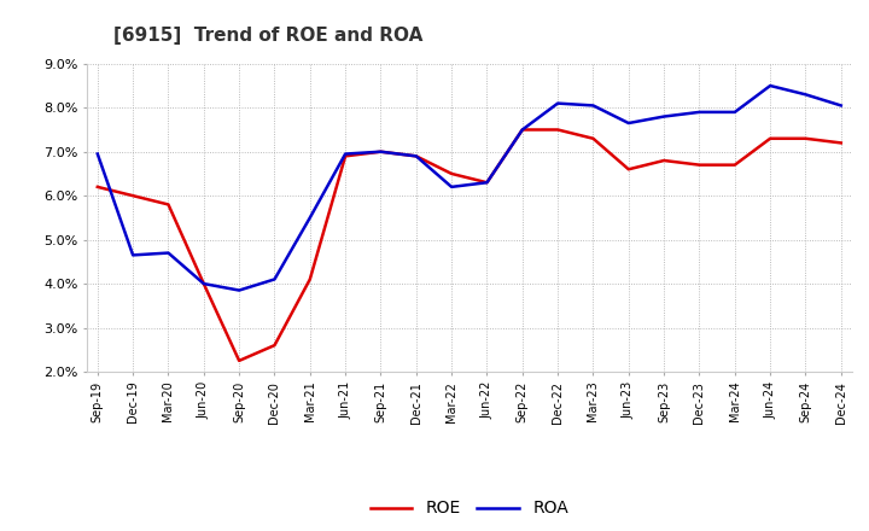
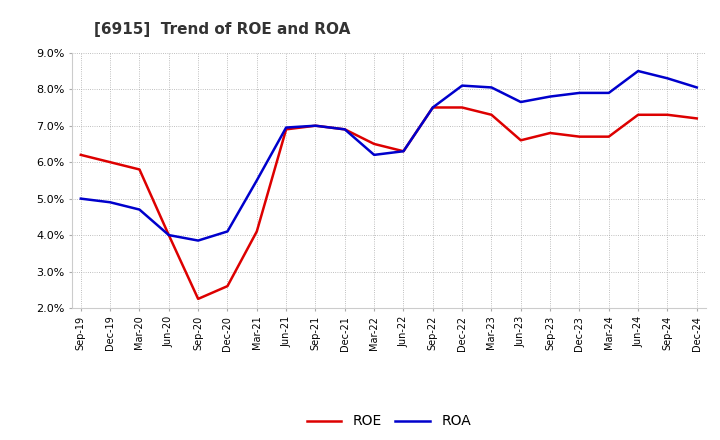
ROA/Sep-19: 6.95% -> 5.00%
ROA/Dec-19: 4.65% -> 4.90%
